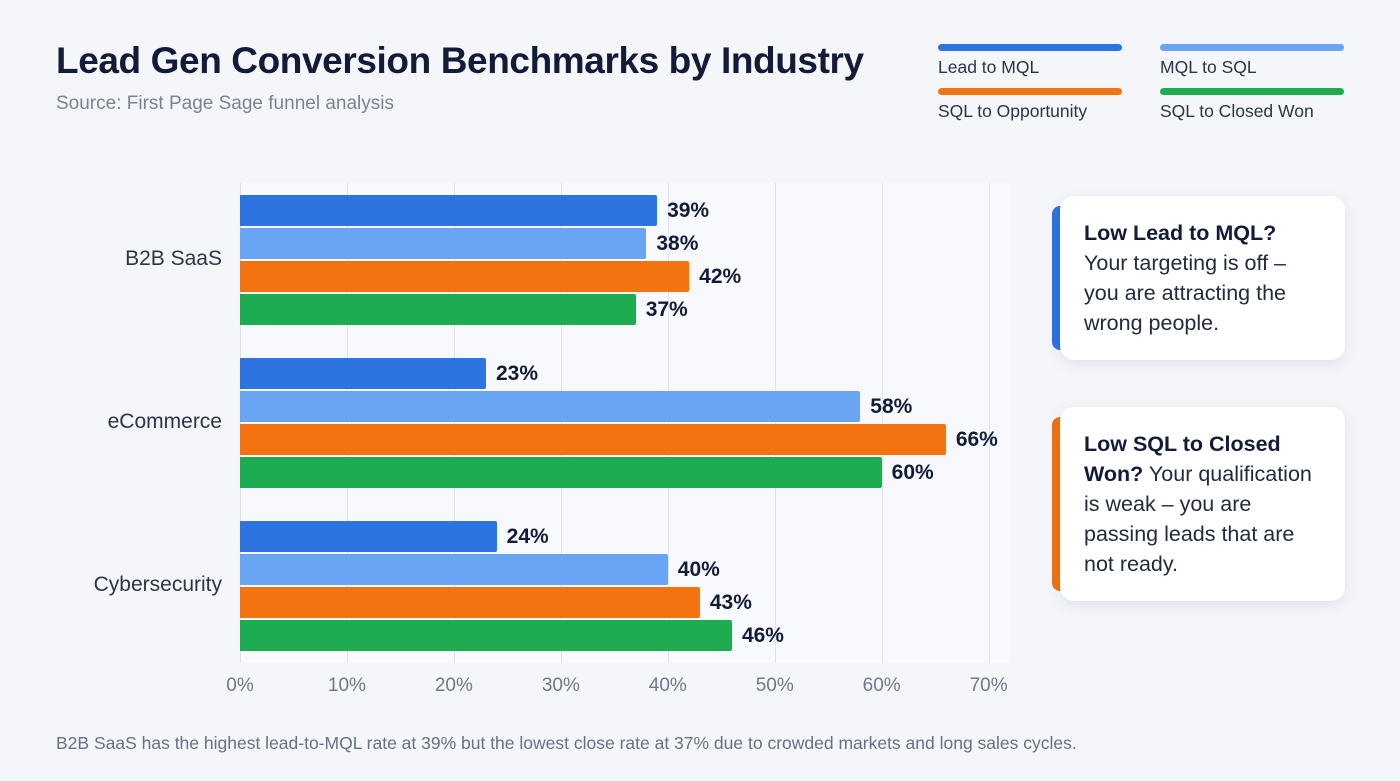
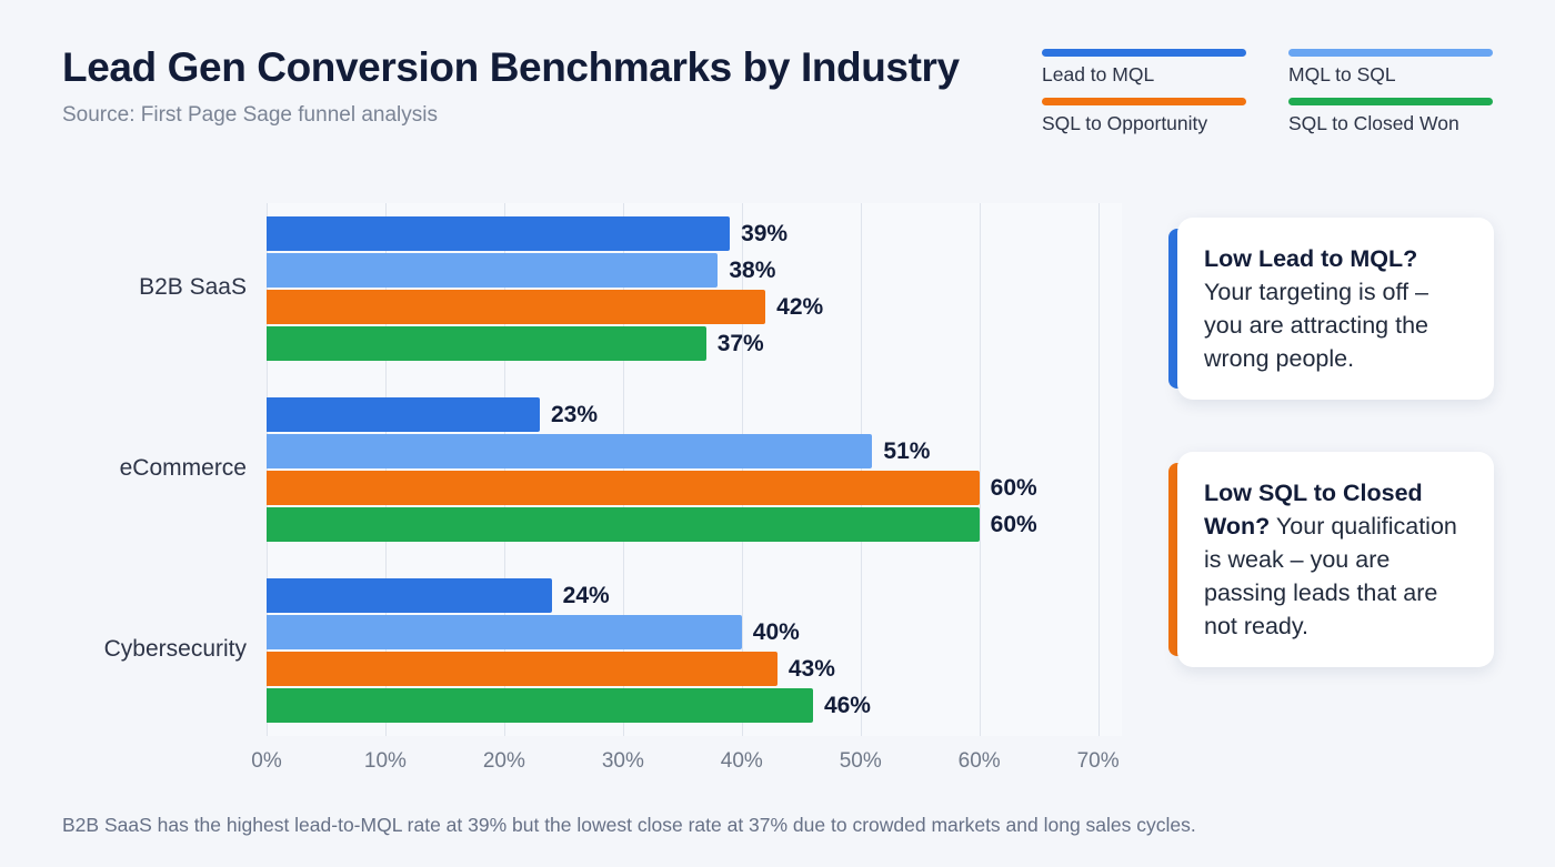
MQL to SQL/eCommerce: 58% -> 51%
SQL to Opportunity/eCommerce: 66% -> 60%
